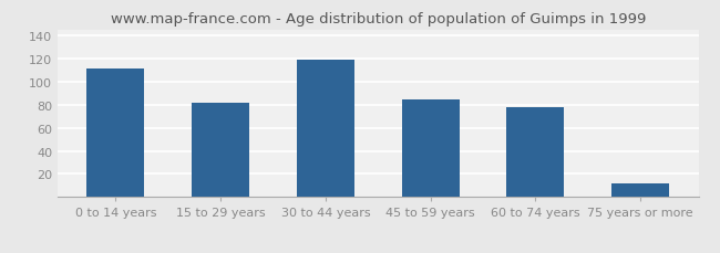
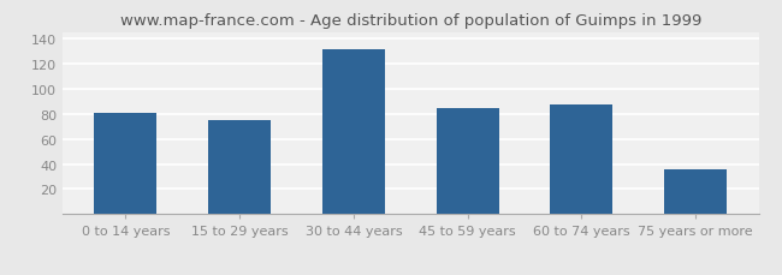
0 to 14 years: 111 -> 81
15 to 29 years: 82 -> 75
30 to 44 years: 119 -> 131
60 to 74 years: 78 -> 87
75 years or more: 12 -> 36
